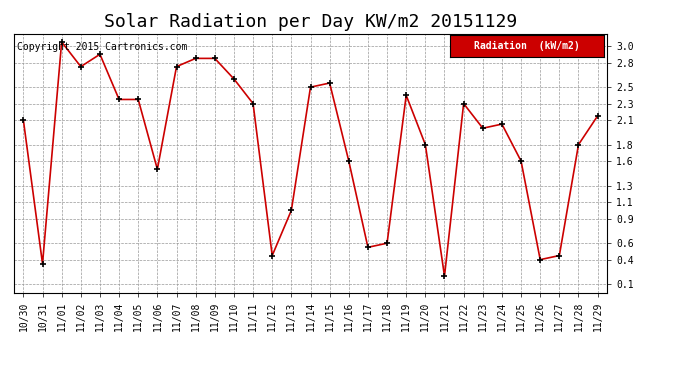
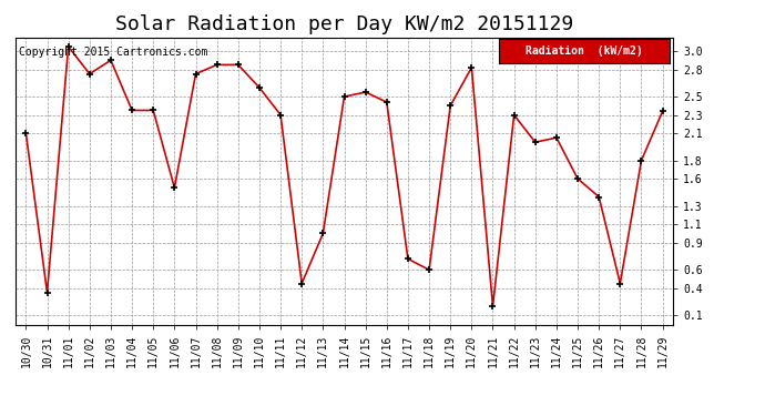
11/16: 1.60 -> 2.44
11/17: 0.55 -> 0.72
11/20: 1.80 -> 2.82
11/26: 0.40 -> 1.40
11/29: 2.15 -> 2.34
